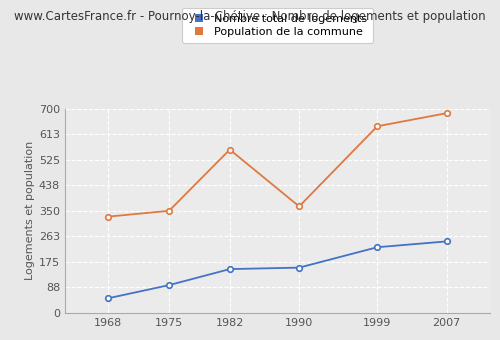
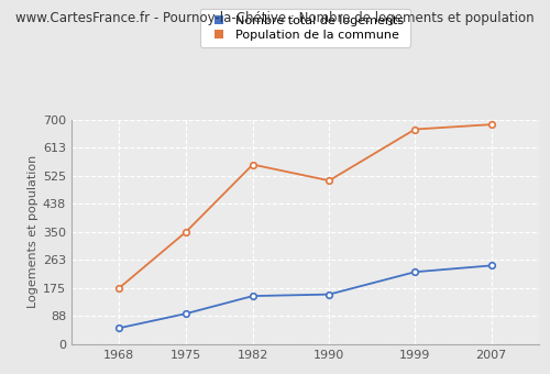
Population de la commune/1968: 330 -> 175
Population de la commune/1990: 365 -> 510
Population de la commune/1999: 640 -> 670
